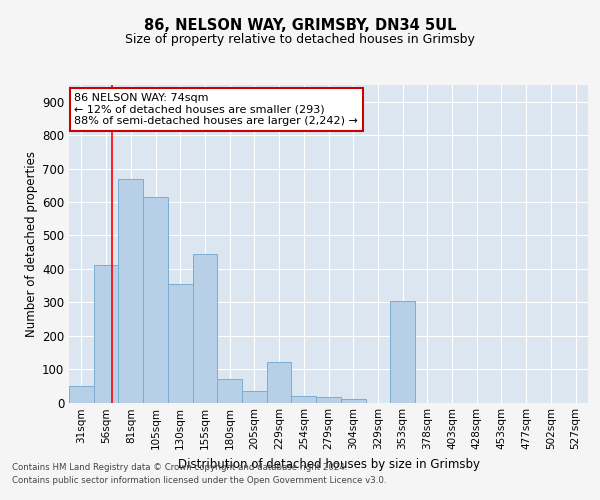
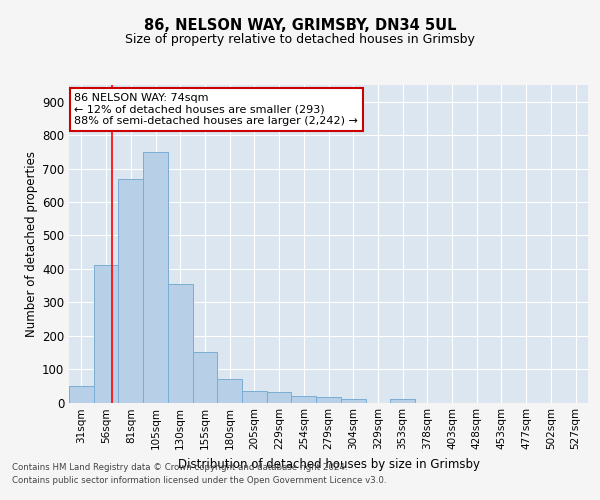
105sqm: 615 -> 750
155sqm: 445 -> 150
229sqm: 120 -> 30
353sqm: 305 -> 10
